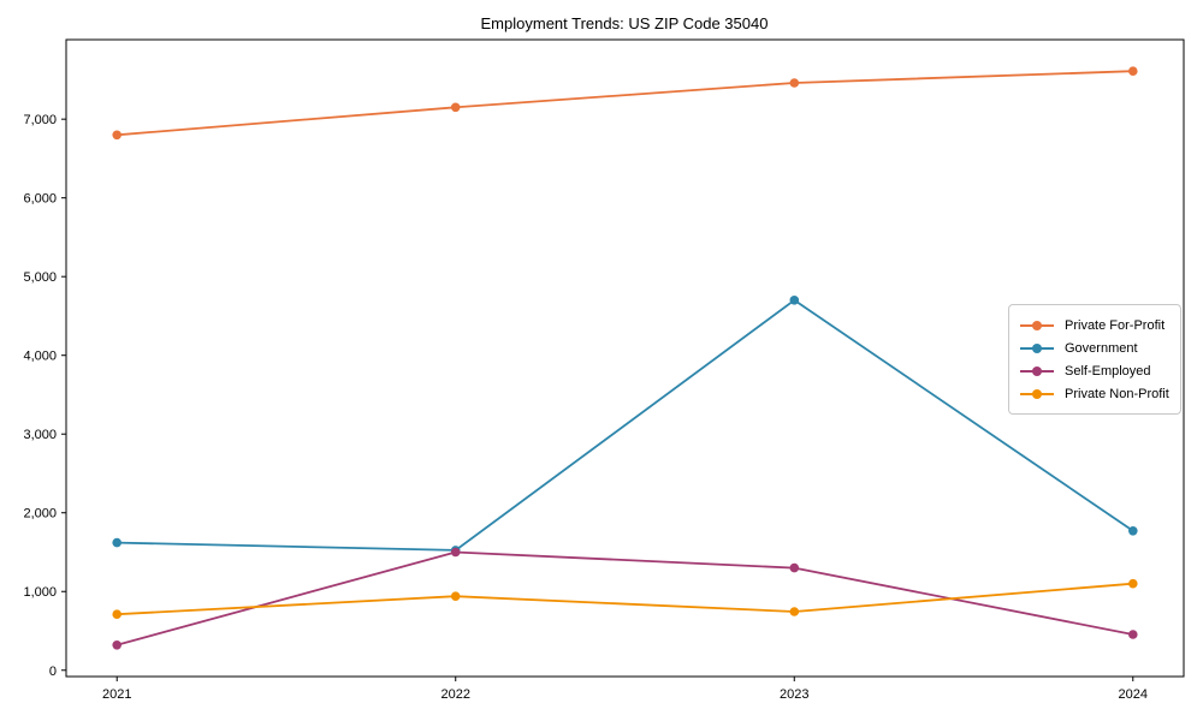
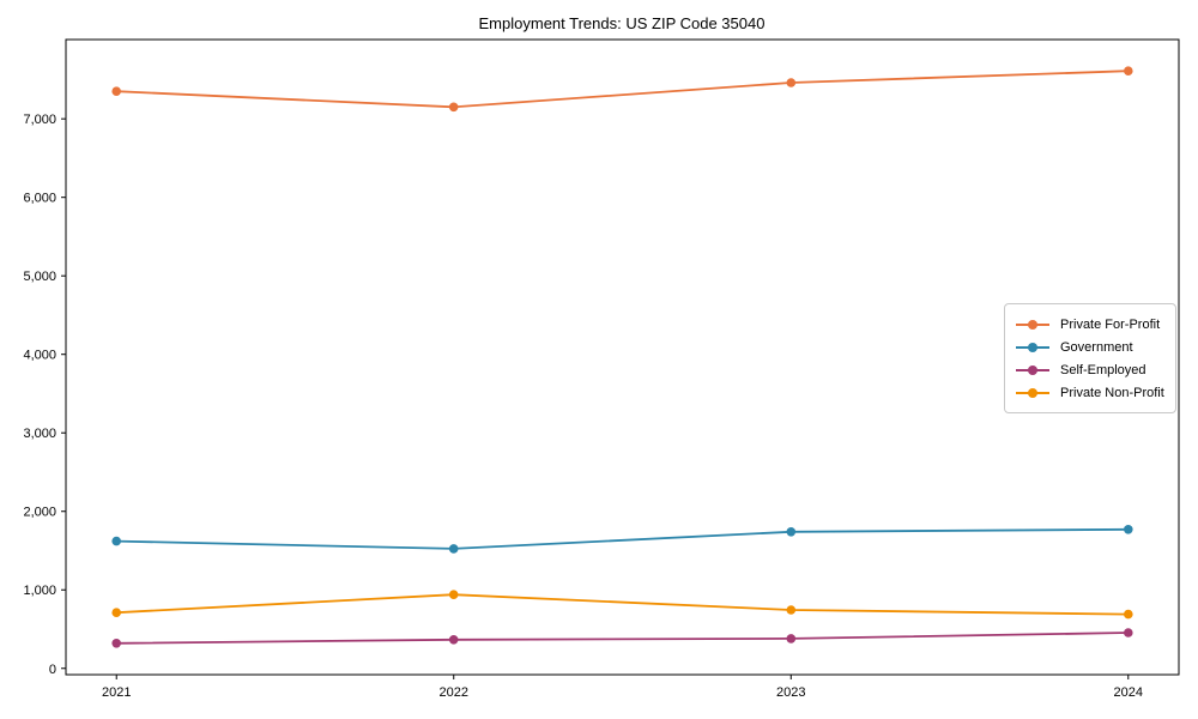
Private For-Profit/2021: 6800 -> 7400
Self-Employed/2022: 1500 -> 400
Government/2023: 4700 -> 1700
Self-Employed/2023: 1300 -> 400
Private Non-Profit/2024: 1100 -> 700
